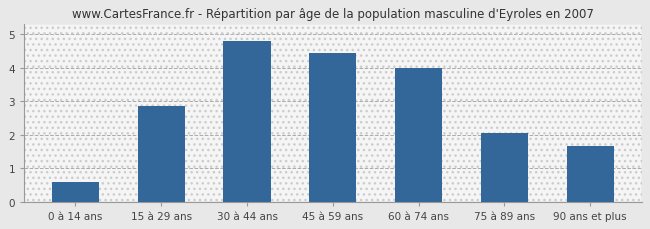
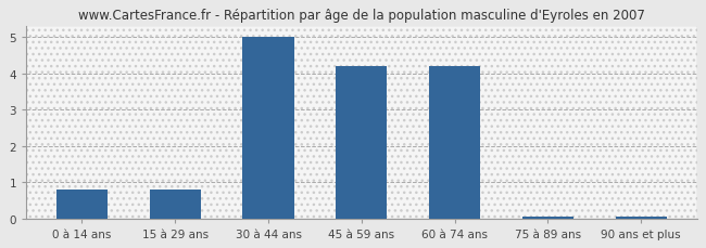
0 à 14 ans: 0.60 -> 0.80
15 à 29 ans: 2.85 -> 0.80
30 à 44 ans: 4.80 -> 5.00
45 à 59 ans: 4.45 -> 4.20
60 à 74 ans: 4.00 -> 4.20
75 à 89 ans: 2.05 -> 0.05
90 ans et plus: 1.65 -> 0.05
